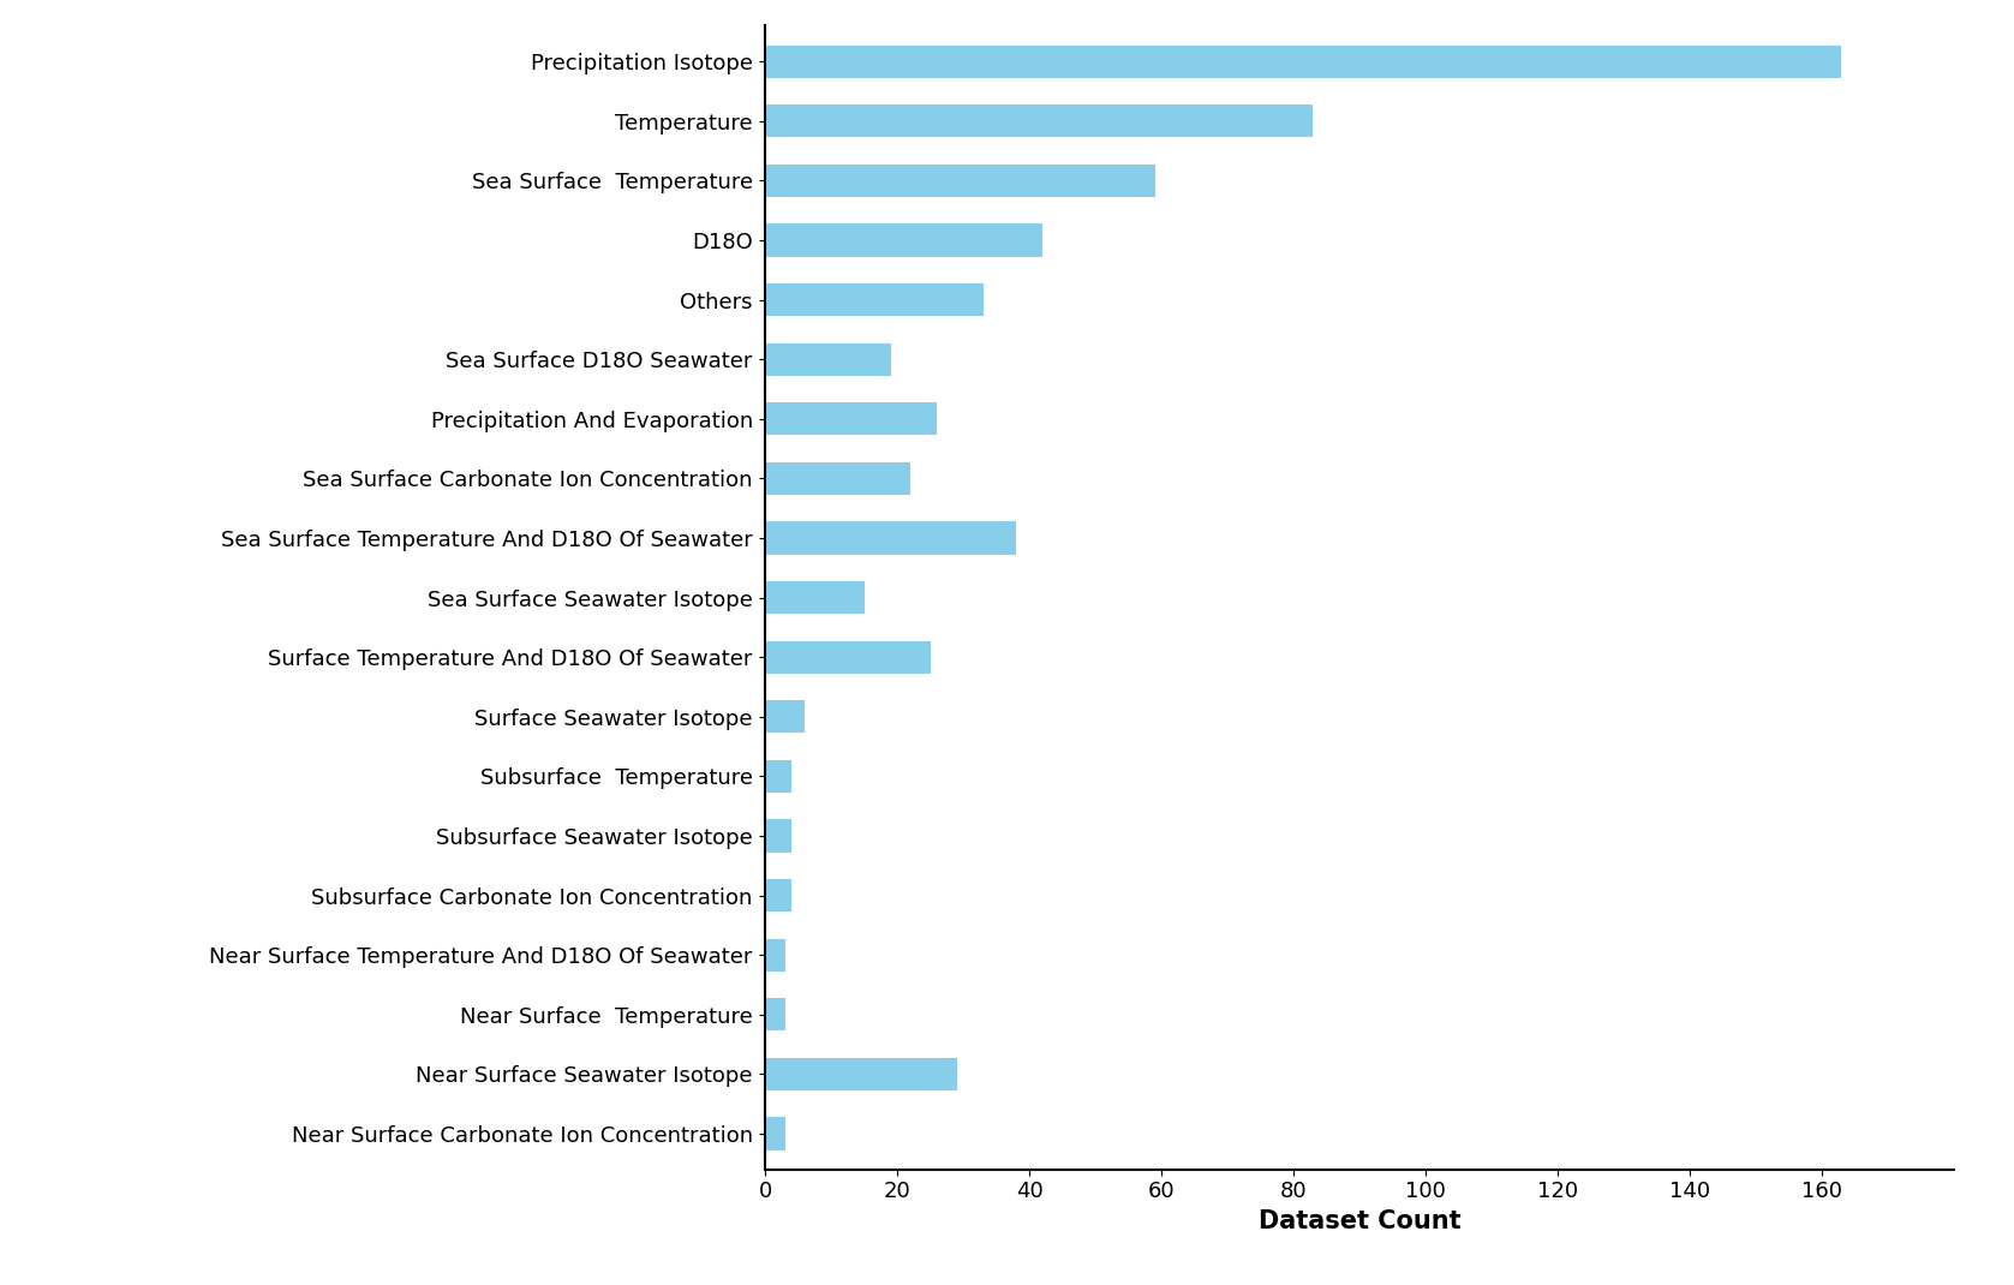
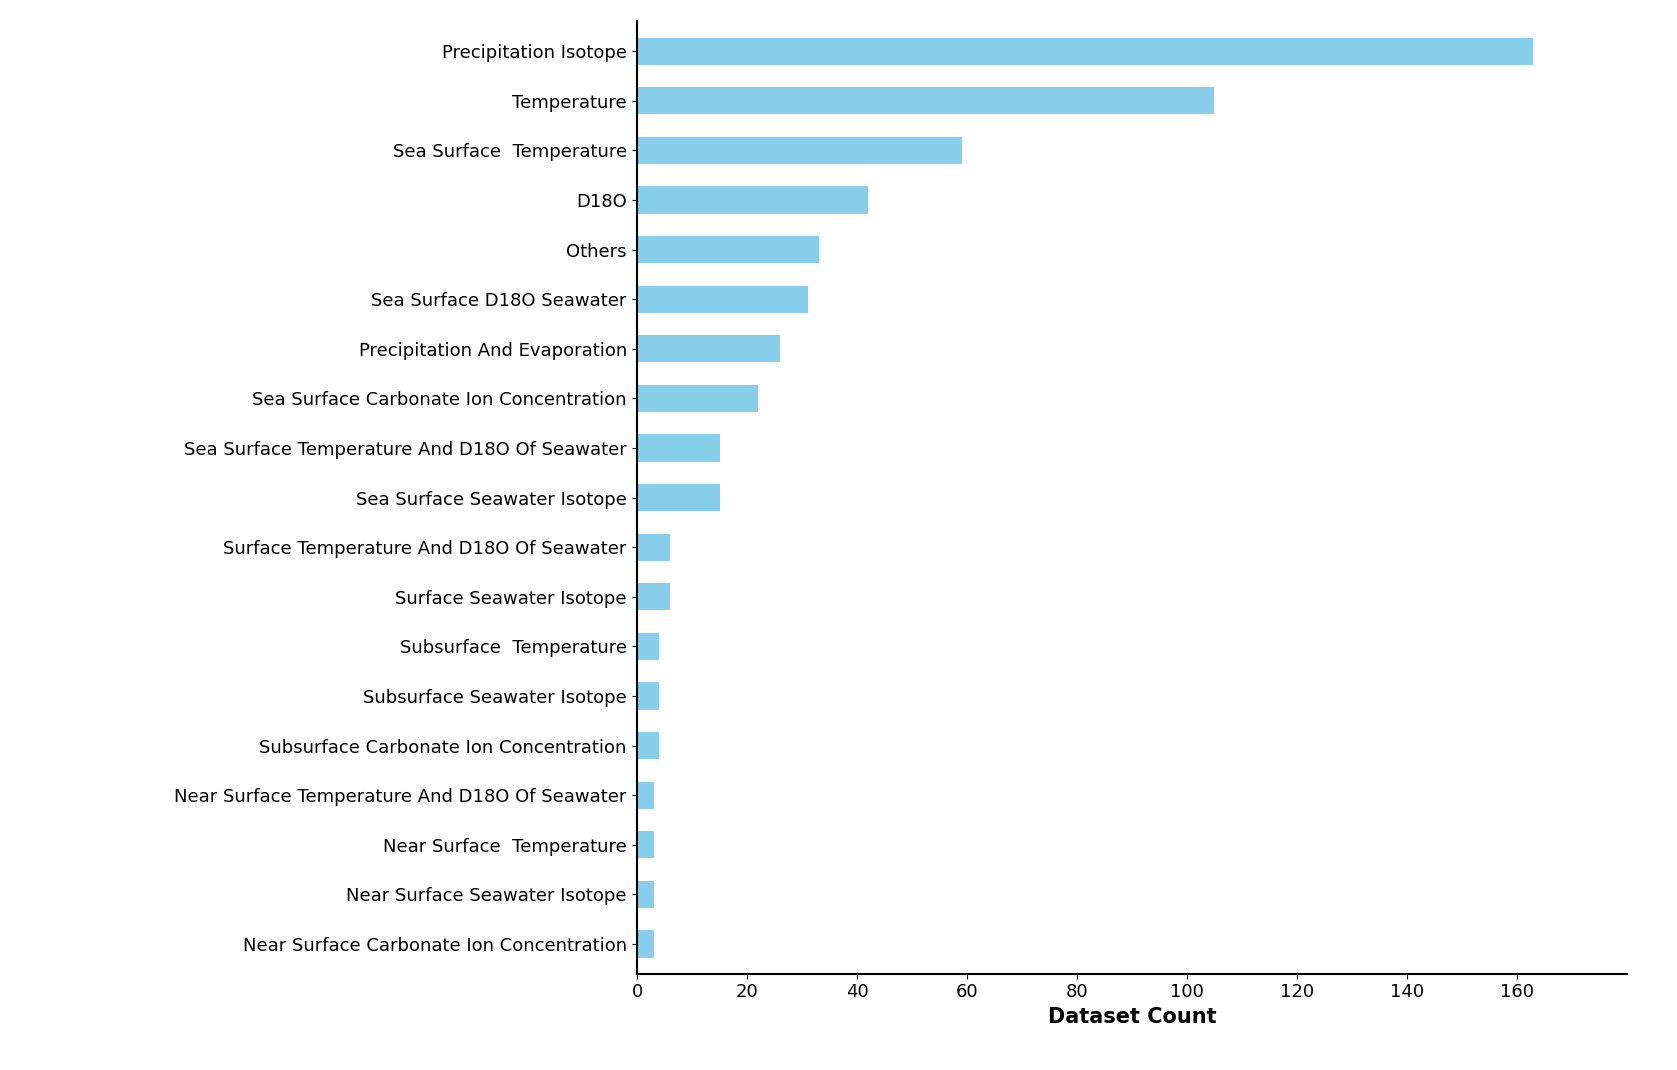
Temperature: 83 -> 105
Sea Surface D18O Seawater: 19 -> 31
Sea Surface Temperature And D18O Of Seawater: 38 -> 15
Surface Temperature And D18O Of Seawater: 25 -> 6
Near Surface Seawater Isotope: 29 -> 3
